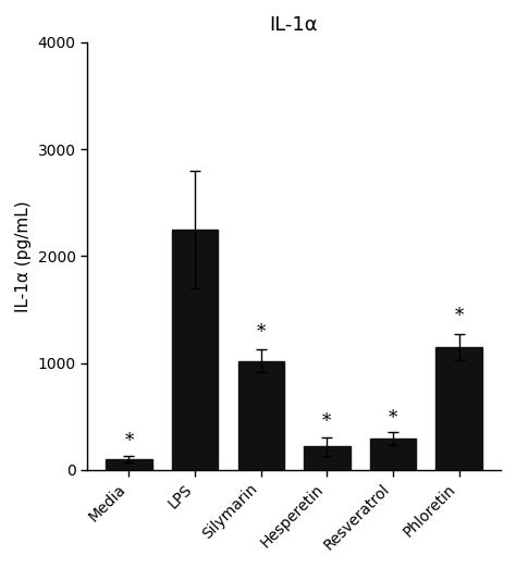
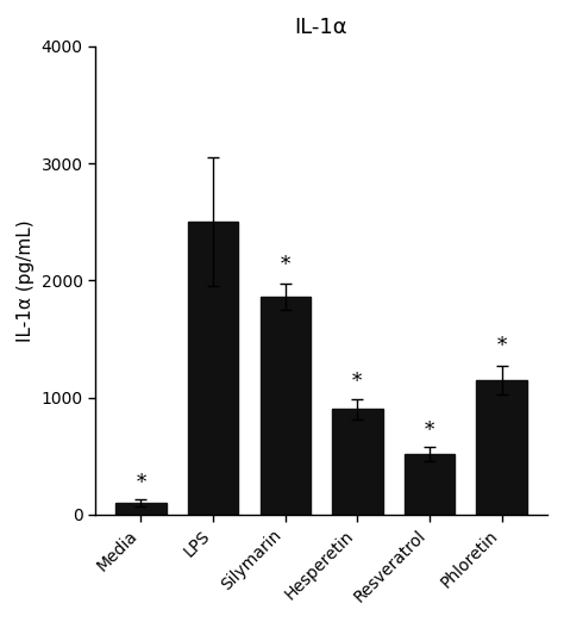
LPS: 2250 -> 2500
Silymarin: 1020 -> 1860
Hesperetin: 220 -> 900
Resveratrol: 290 -> 520
